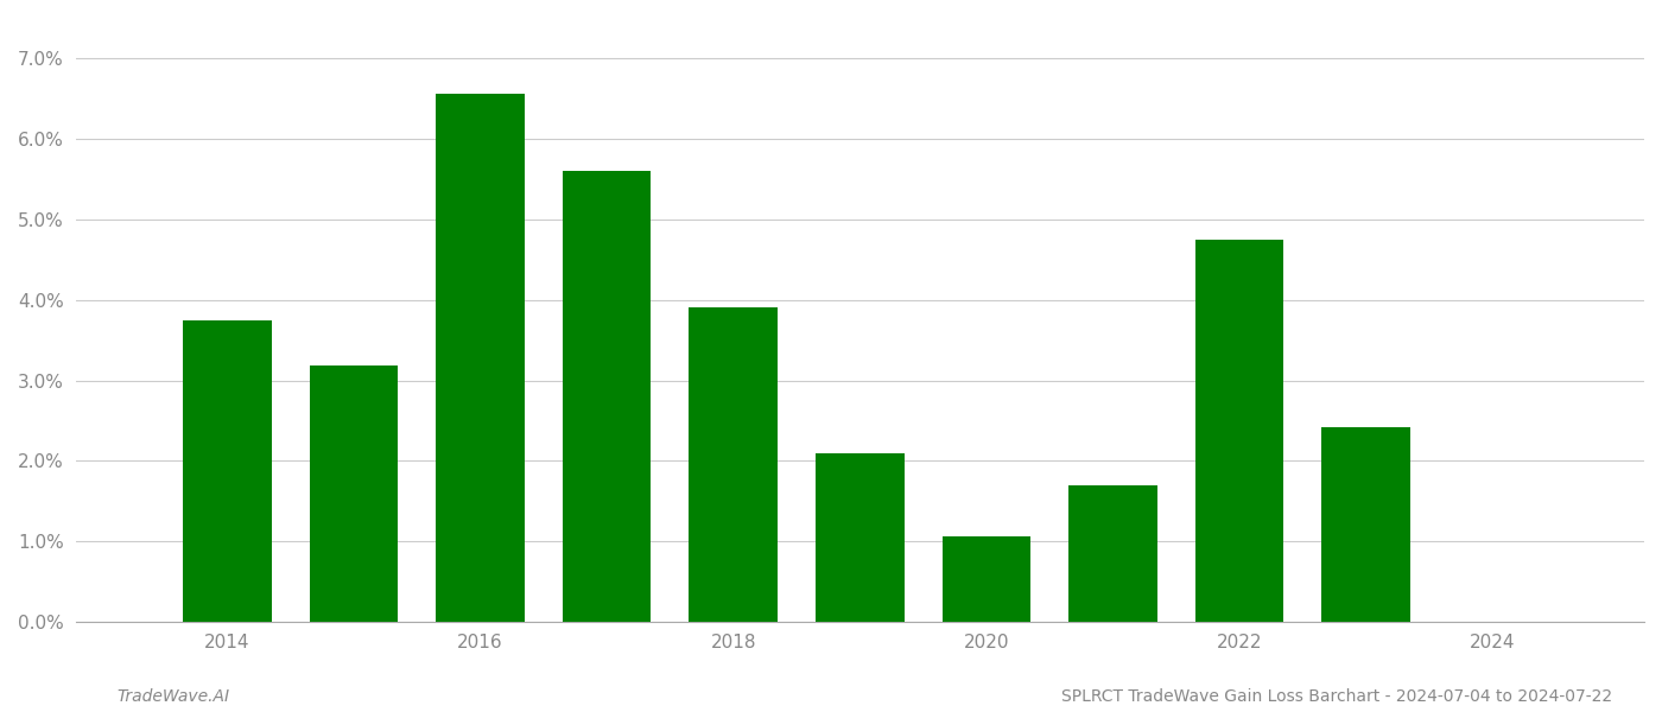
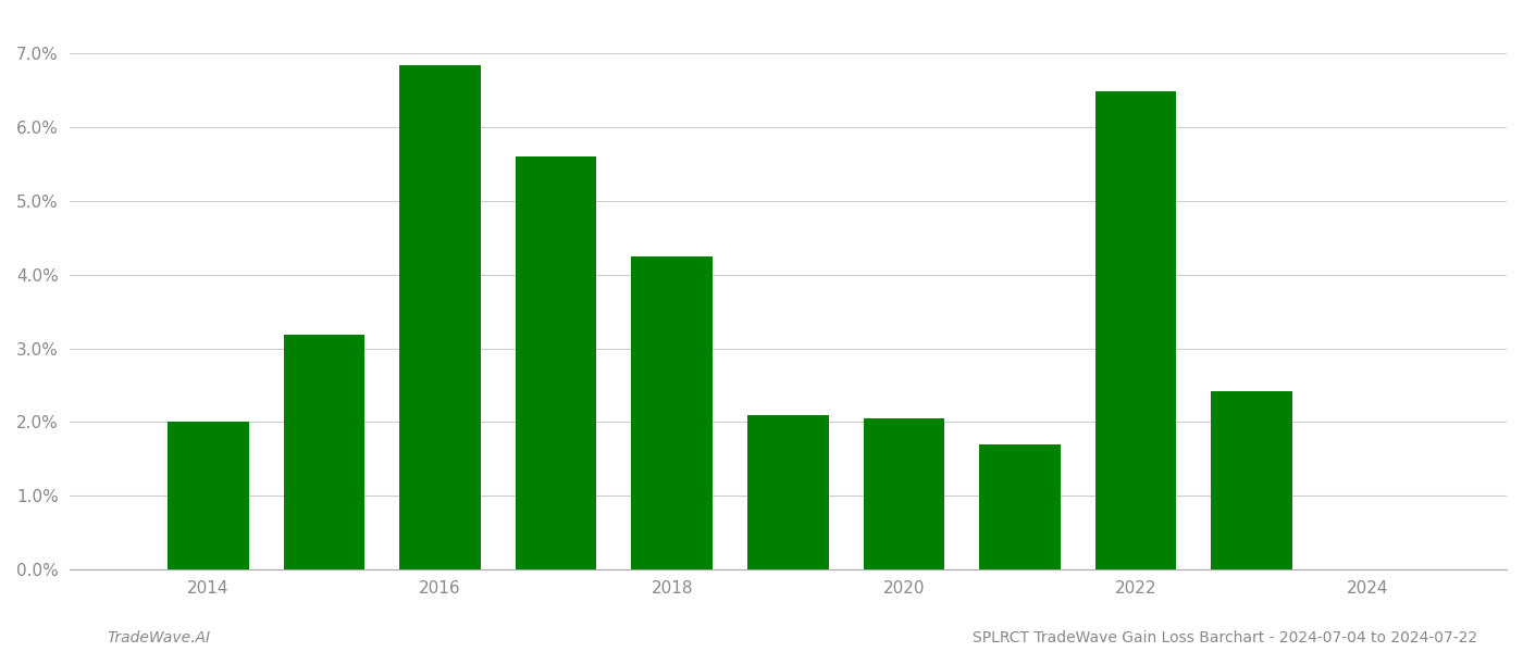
2014: 3.74% -> 2.00%
2016: 6.56% -> 6.83%
2018: 3.90% -> 4.25%
2020: 1.06% -> 2.05%
2022: 4.74% -> 6.48%
